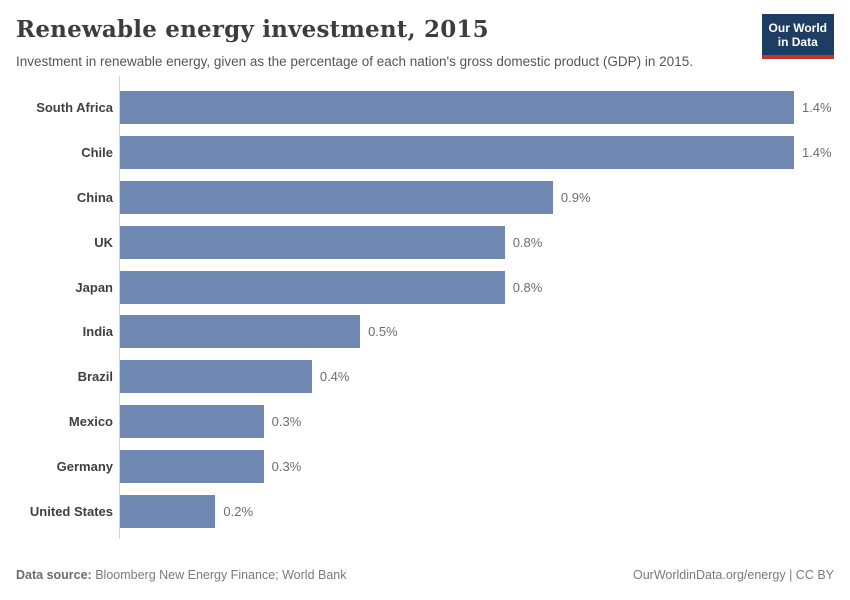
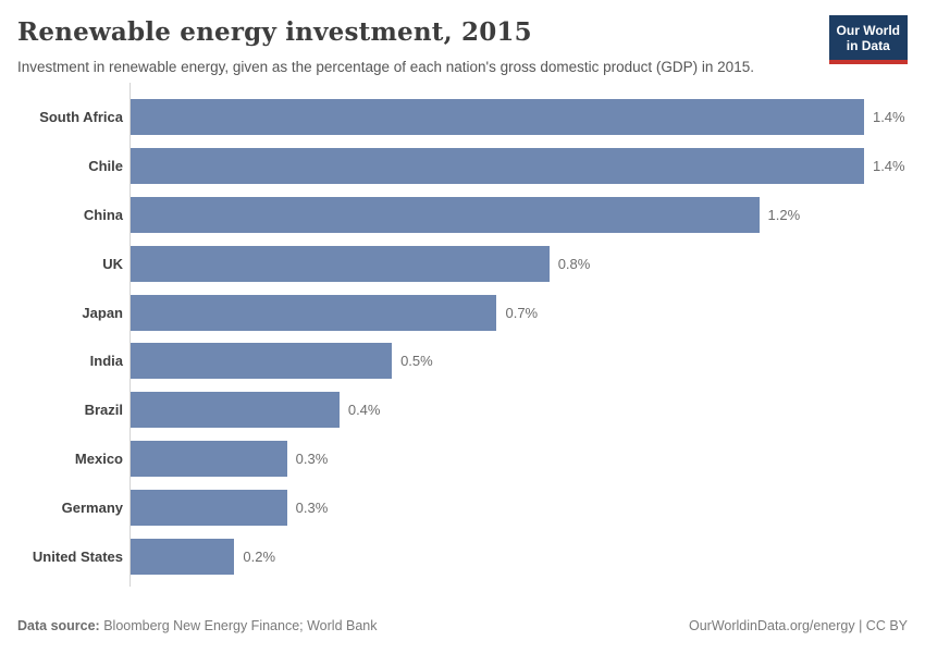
China: 0.9% -> 1.2%
Japan: 0.8% -> 0.7%
